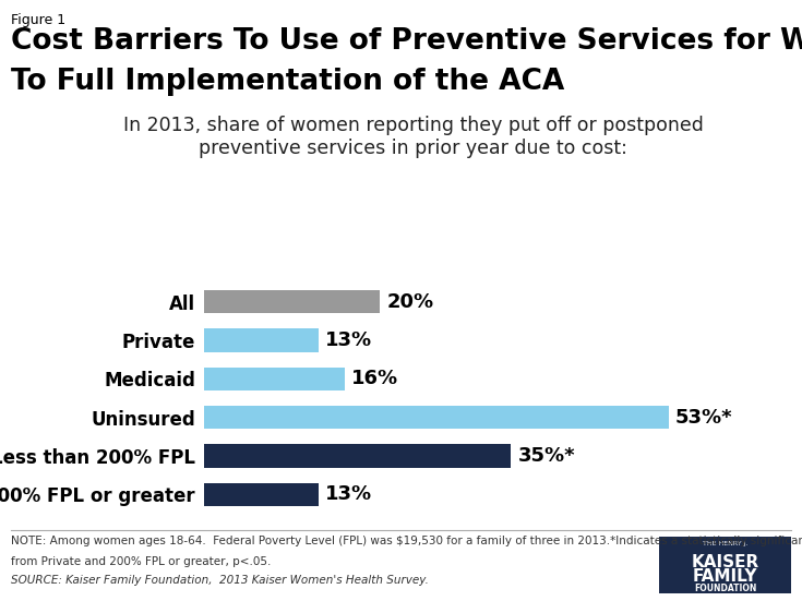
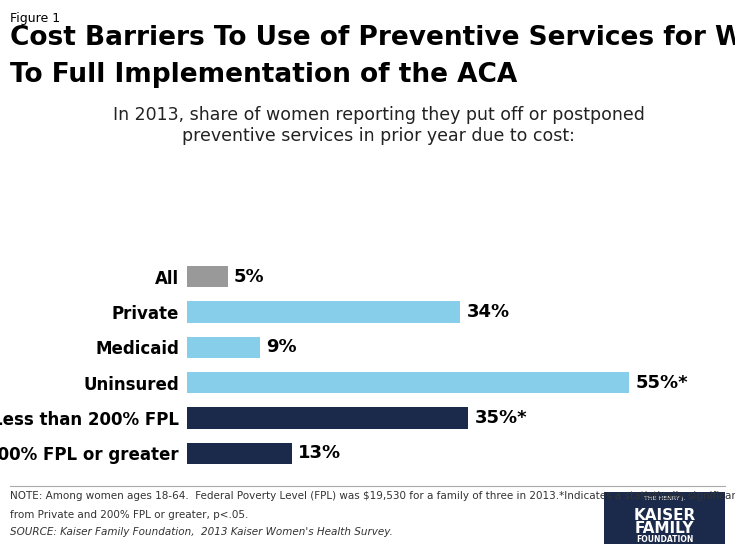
All: 20% -> 5%
Private: 13% -> 34%
Medicaid: 16% -> 9%
Uninsured: 53%* -> 55%*
